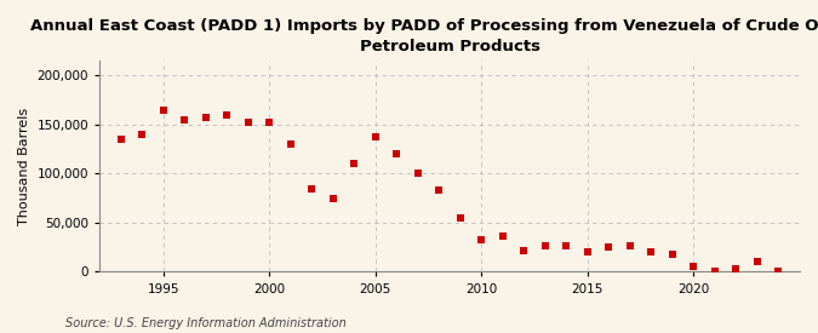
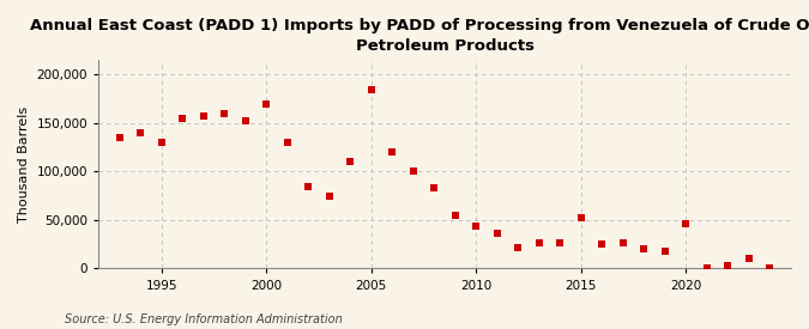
1995: 165,000 -> 130,000
2000: 152,000 -> 170,000
2005: 138,000 -> 184,000
2010: 33,000 -> 44,000
2015: 20,000 -> 52,000
2020: 5,000 -> 46,000
